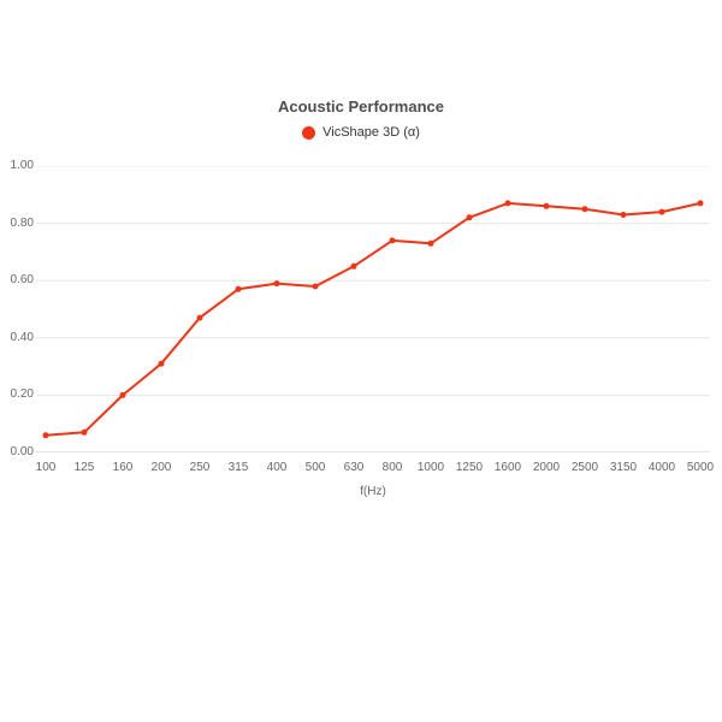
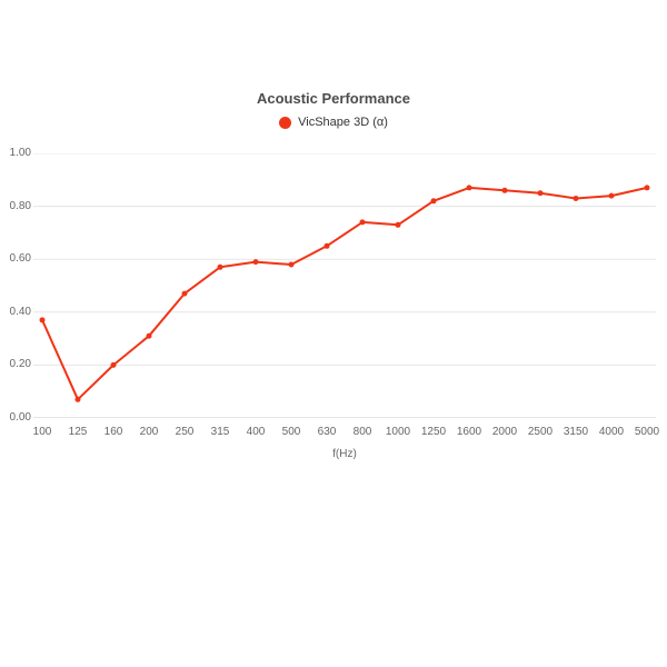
100: 0.06 -> 0.37
